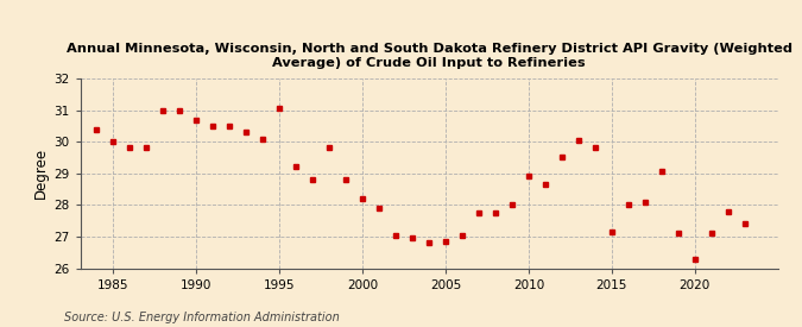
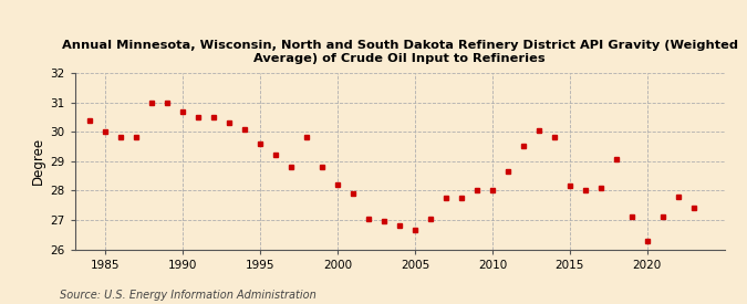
1995: 31.05 -> 29.60
2005: 26.85 -> 26.65
2010: 28.90 -> 28.00
2015: 27.15 -> 28.15
